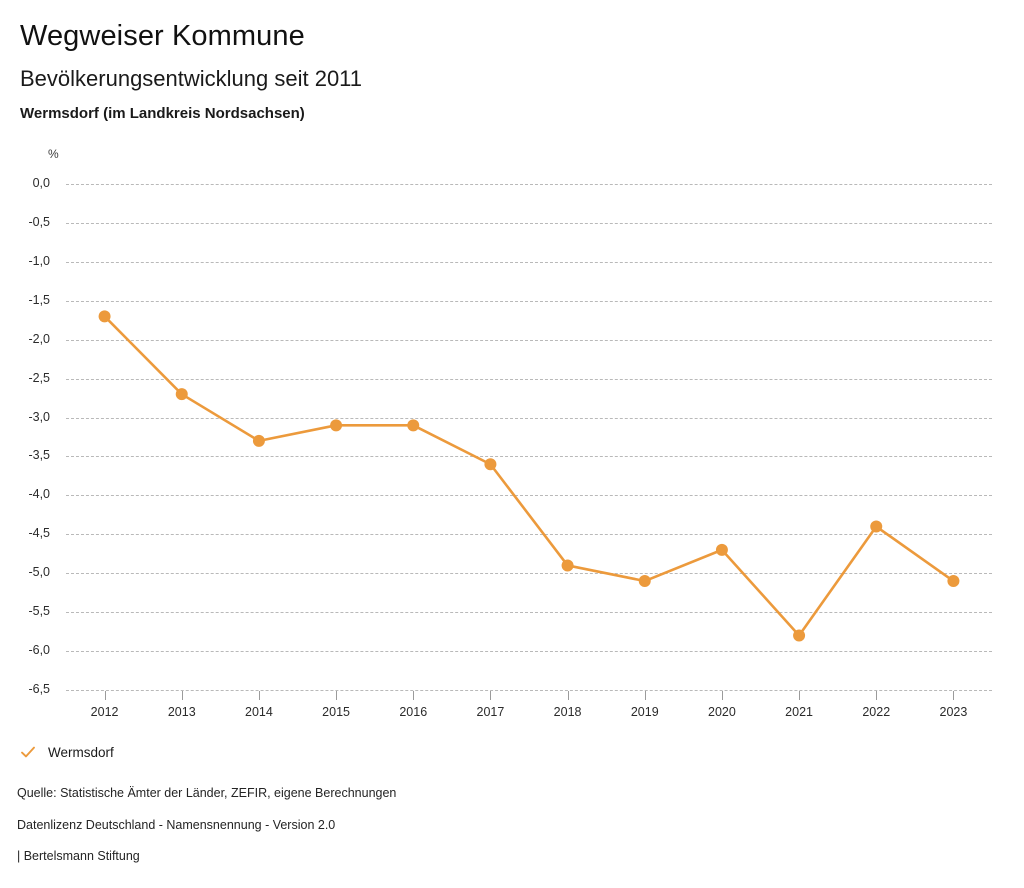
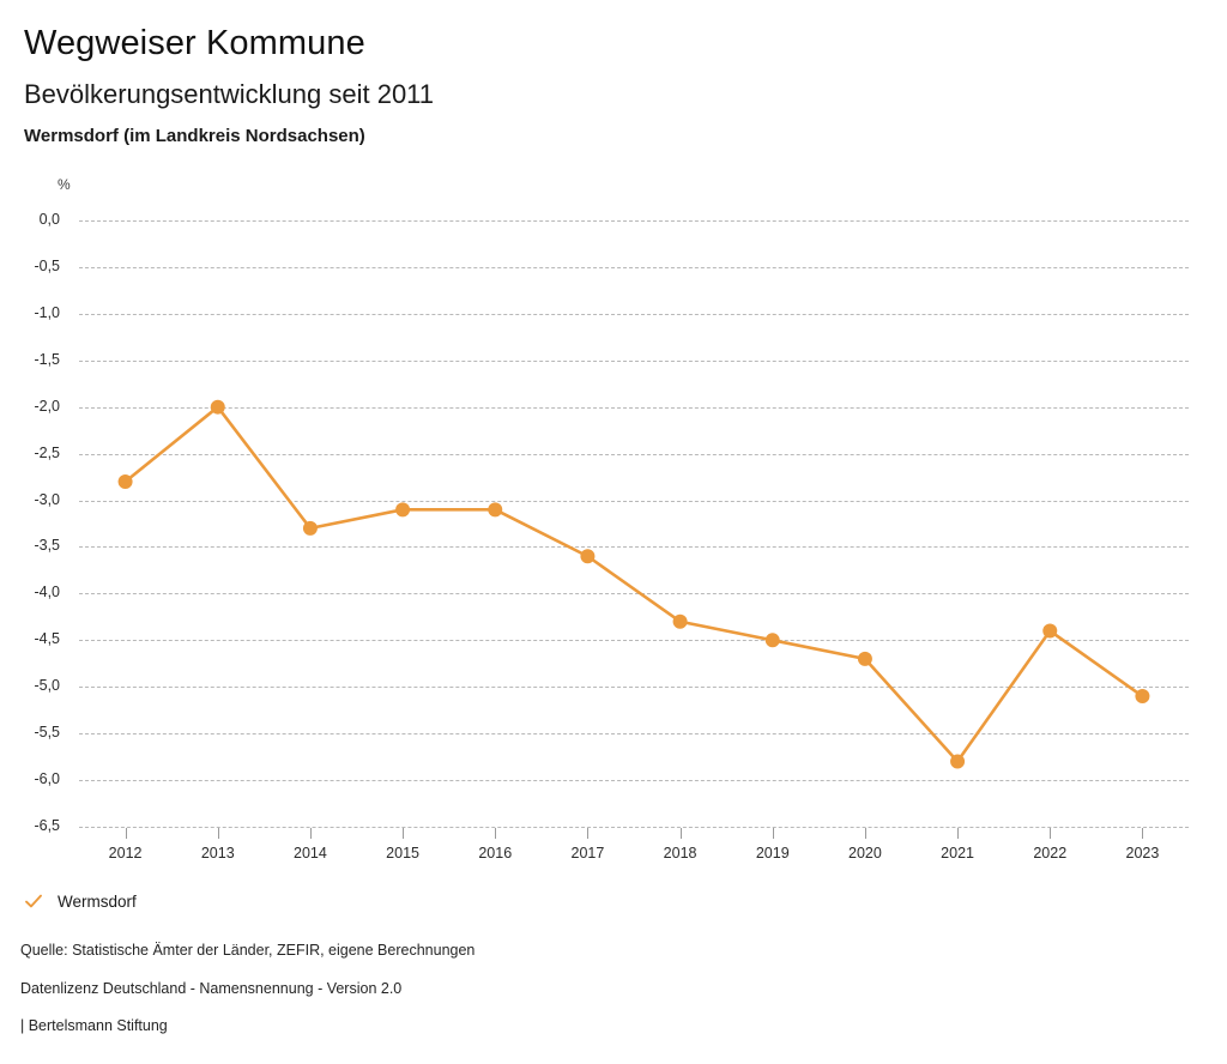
2012: -1,7 -> -2,8
2013: -2,7 -> -2,0
2018: -4,9 -> -4,3
2019: -5,1 -> -4,5
